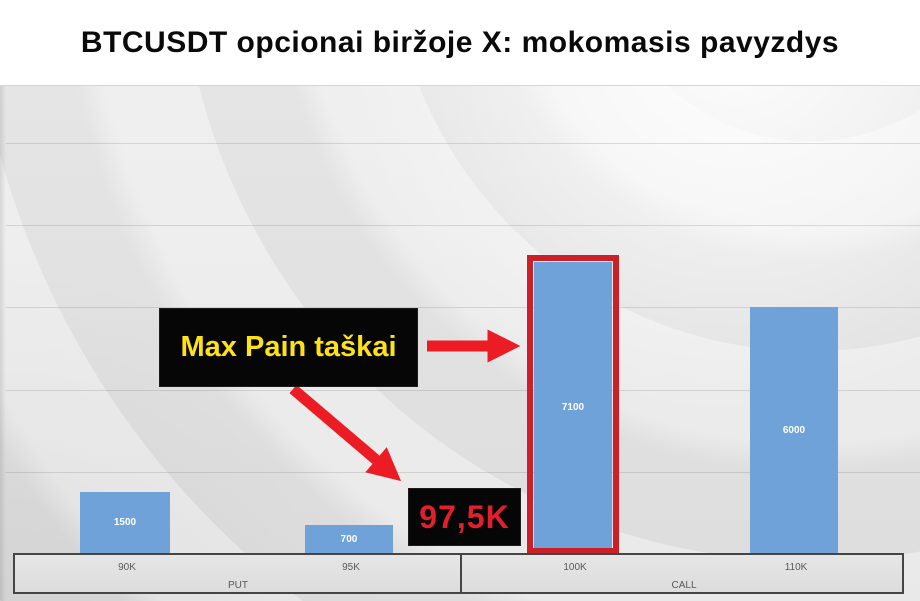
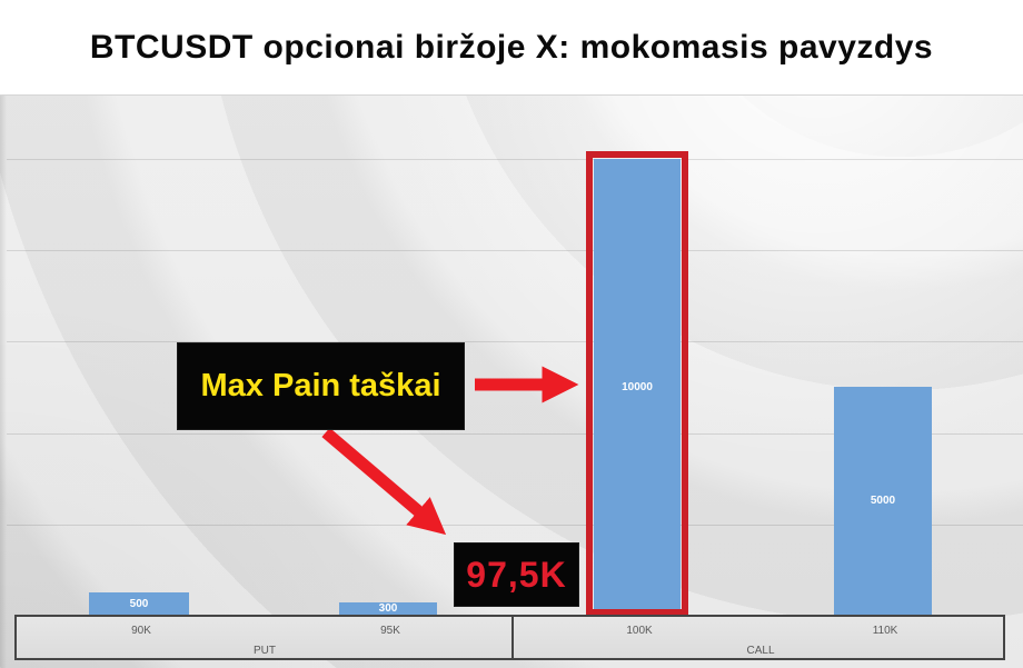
90K: 1500 -> 500
95K: 700 -> 300
100K: 7100 -> 10000
110K: 6000 -> 5000
